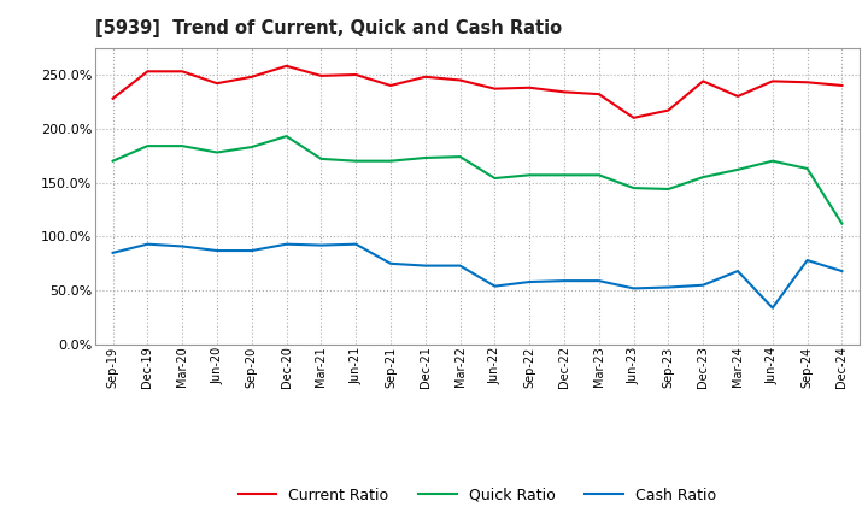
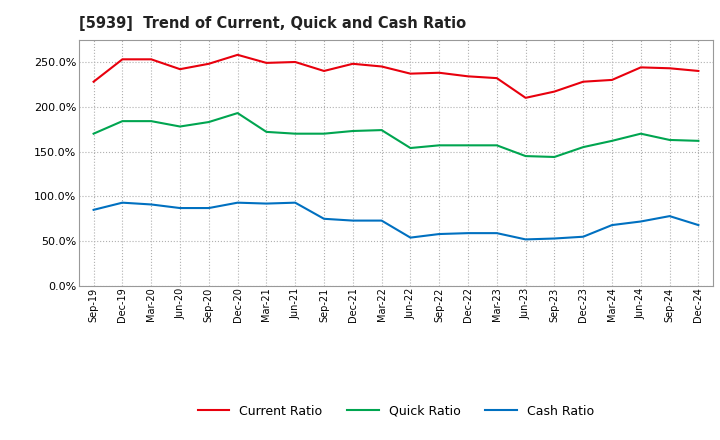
Current Ratio/Dec-23: 244% -> 228%
Cash Ratio/Jun-24: 34% -> 72%
Quick Ratio/Dec-24: 112% -> 162%
